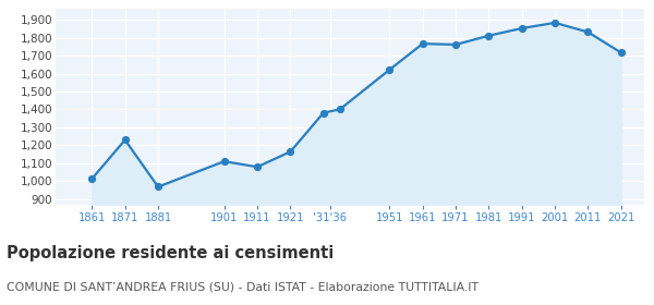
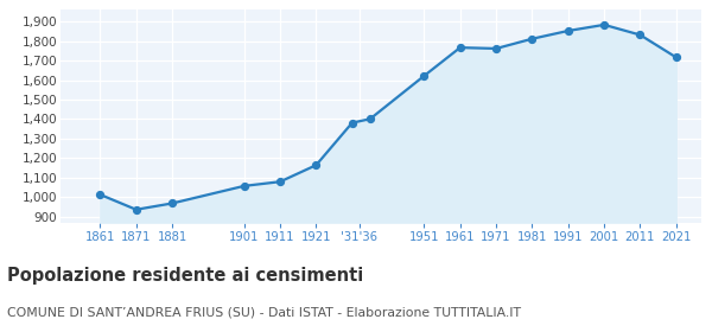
1871: 1,230 -> 940
1901: 1,110 -> 1,060
